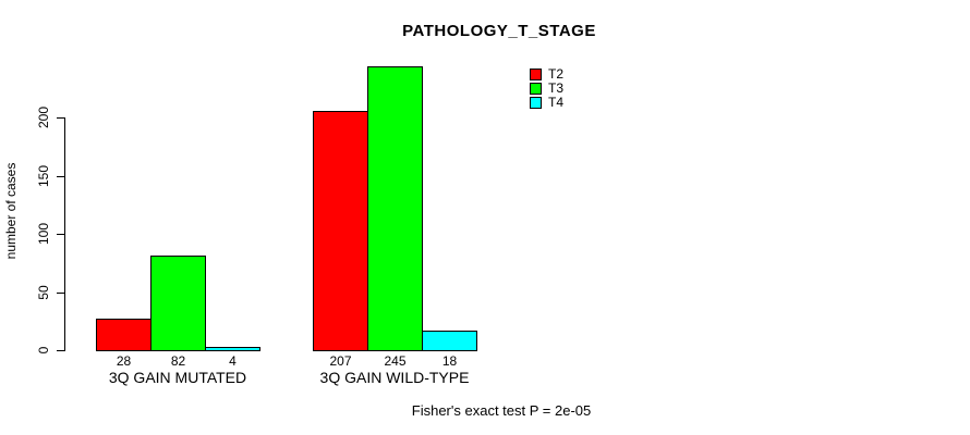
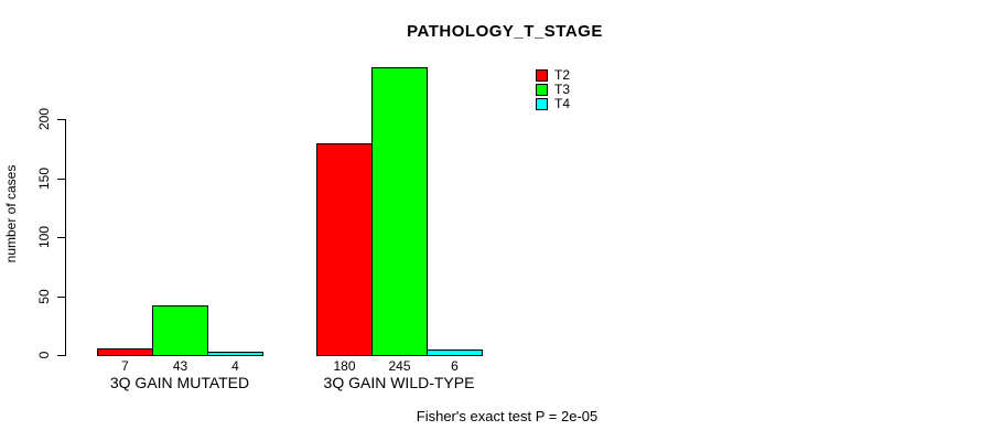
T2/3Q GAIN MUTATED: 28 -> 7
T3/3Q GAIN MUTATED: 82 -> 43
T2/3Q GAIN WILD-TYPE: 207 -> 180
T4/3Q GAIN WILD-TYPE: 18 -> 6
